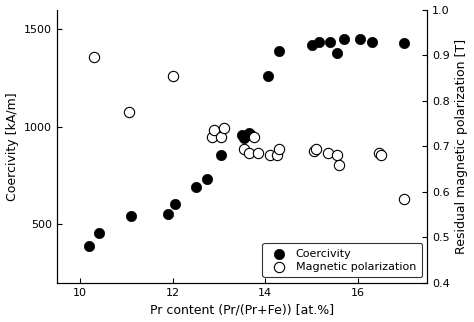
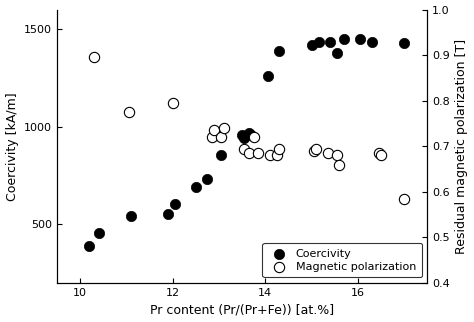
Magnetic polarization/12: 0.855 -> 0.795
